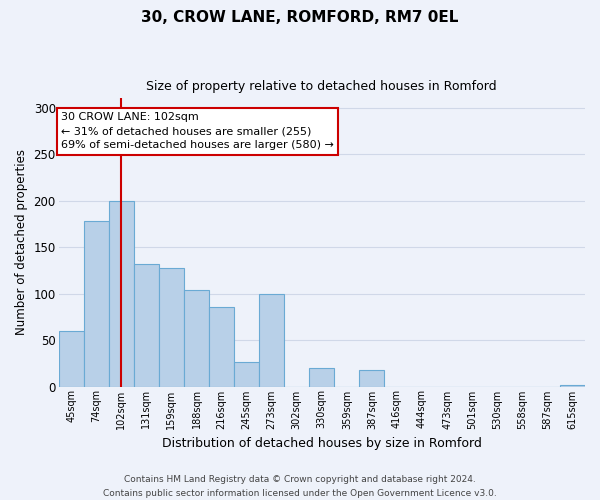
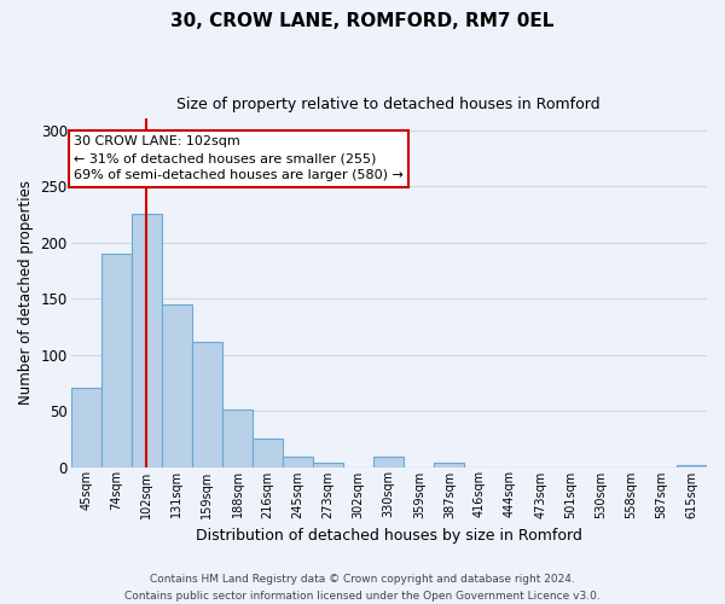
45sqm: 60 -> 70
74sqm: 178 -> 190
102sqm: 200 -> 225
131sqm: 132 -> 145
159sqm: 128 -> 111
188sqm: 104 -> 51
216sqm: 86 -> 25
245sqm: 26 -> 9
273sqm: 100 -> 4
330sqm: 20 -> 9
387sqm: 18 -> 4
